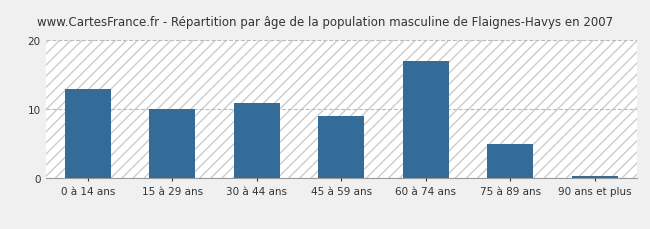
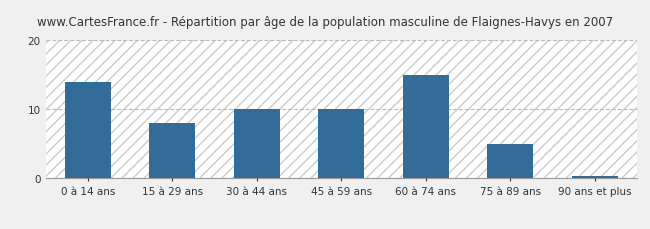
0 à 14 ans: 13.0 -> 14.0
15 à 29 ans: 10.0 -> 8.0
30 à 44 ans: 11.0 -> 10.0
45 à 59 ans: 9.0 -> 10.0
60 à 74 ans: 17.0 -> 15.0
